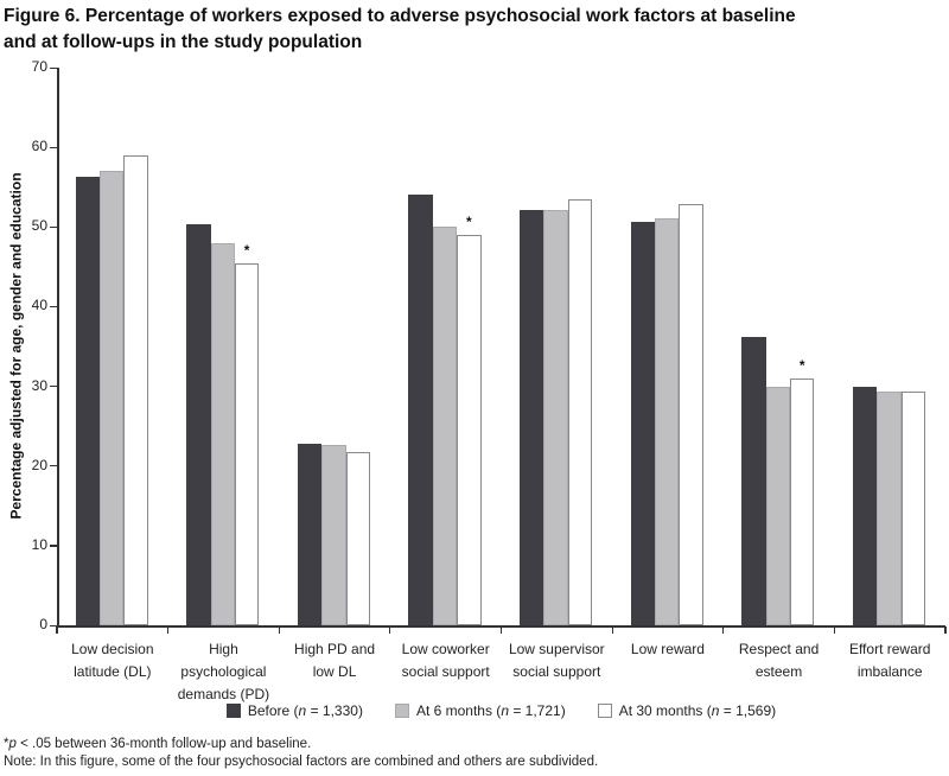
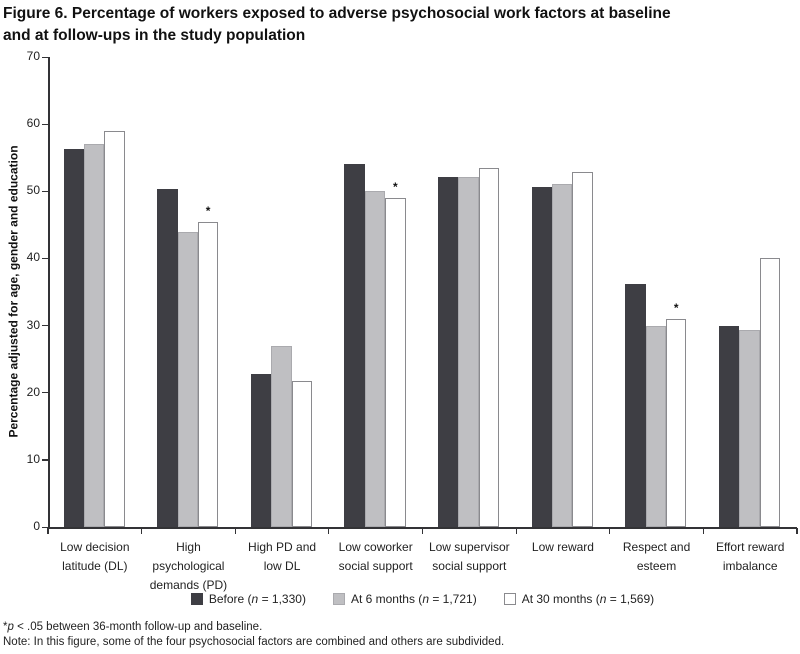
At 6 months (n = 1,721)/High psychological demands (PD): 48 -> 44
At 6 months (n = 1,721)/High PD and low DL: 23 -> 27
At 30 months (n = 1,569)/Effort reward imbalance: 29 -> 40
